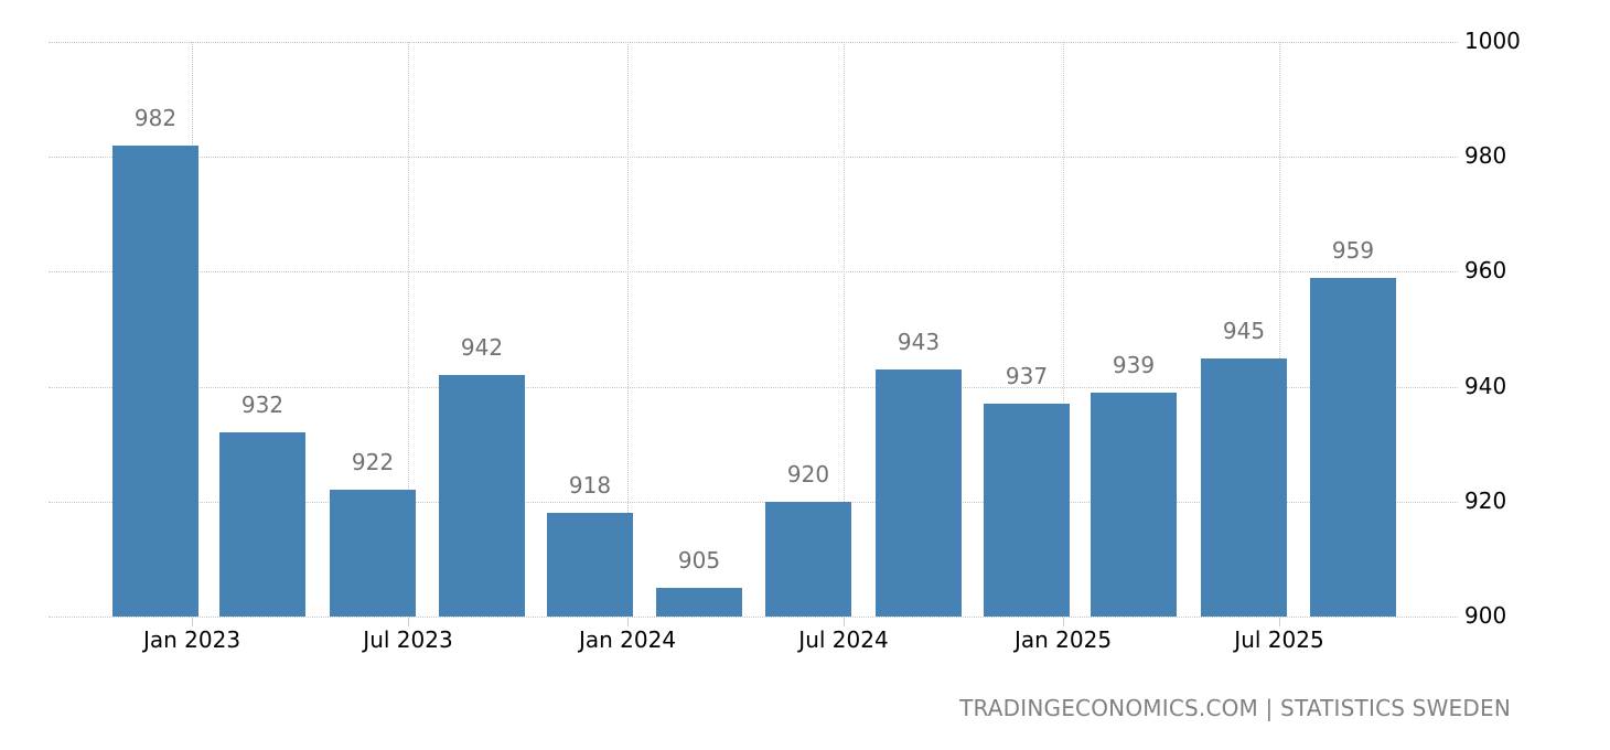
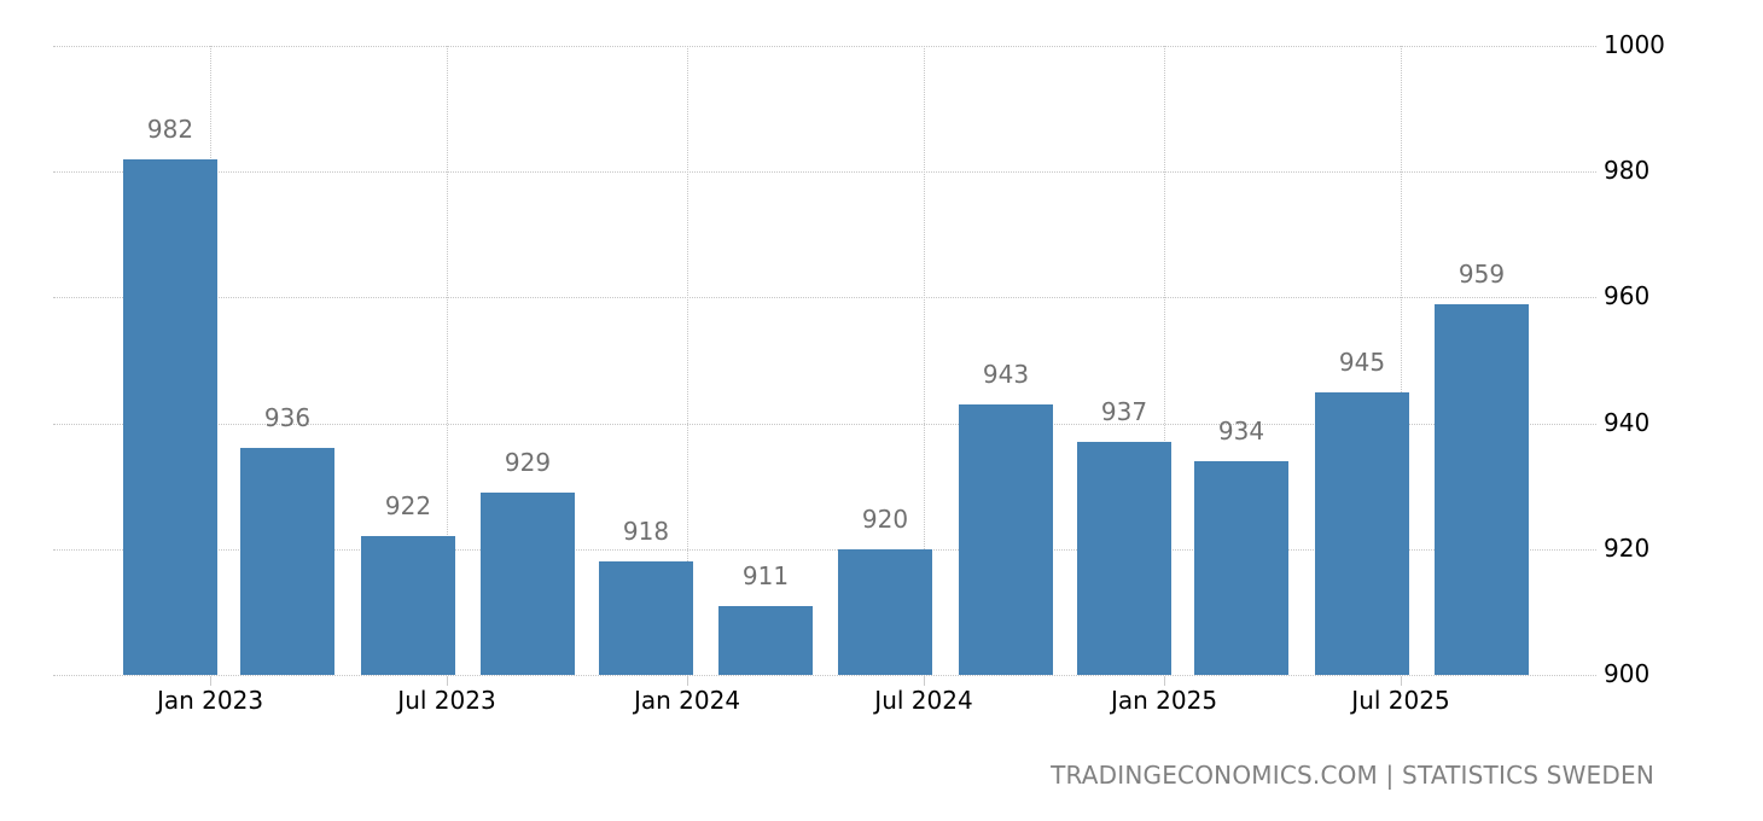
Jan 2023: 932 -> 936
Jul 2023: 942 -> 929
Jan 2024: 905 -> 911
Jan 2025: 939 -> 934
